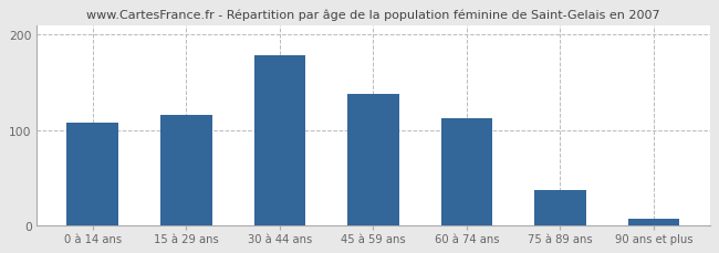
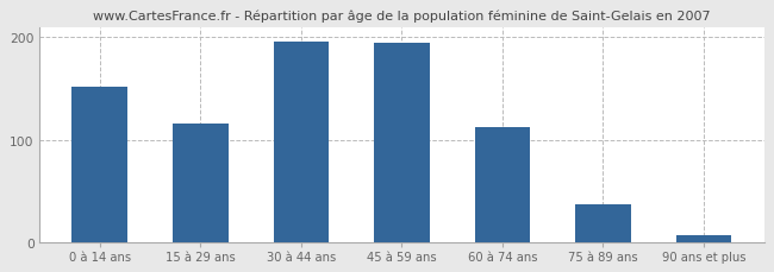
0 à 14 ans: 108 -> 152
30 à 44 ans: 178 -> 196
45 à 59 ans: 138 -> 195
